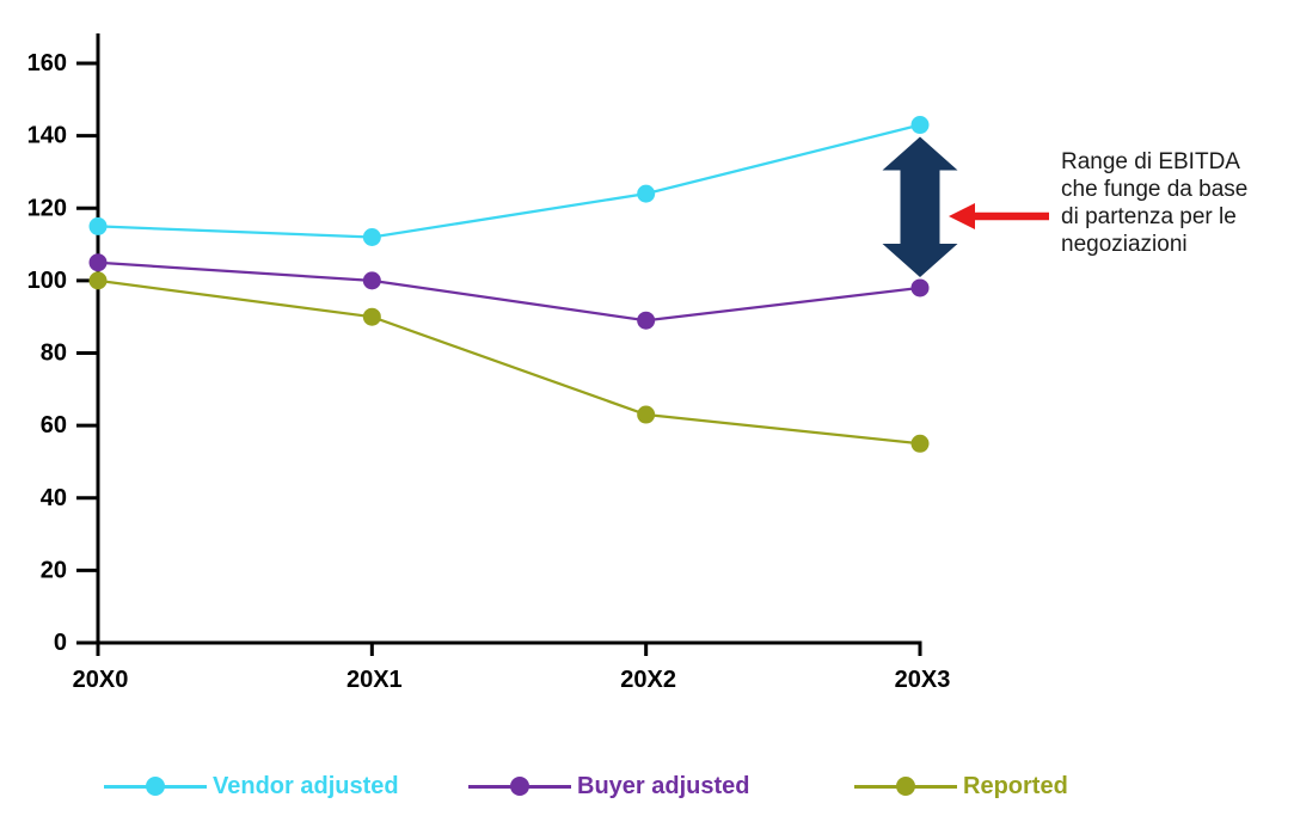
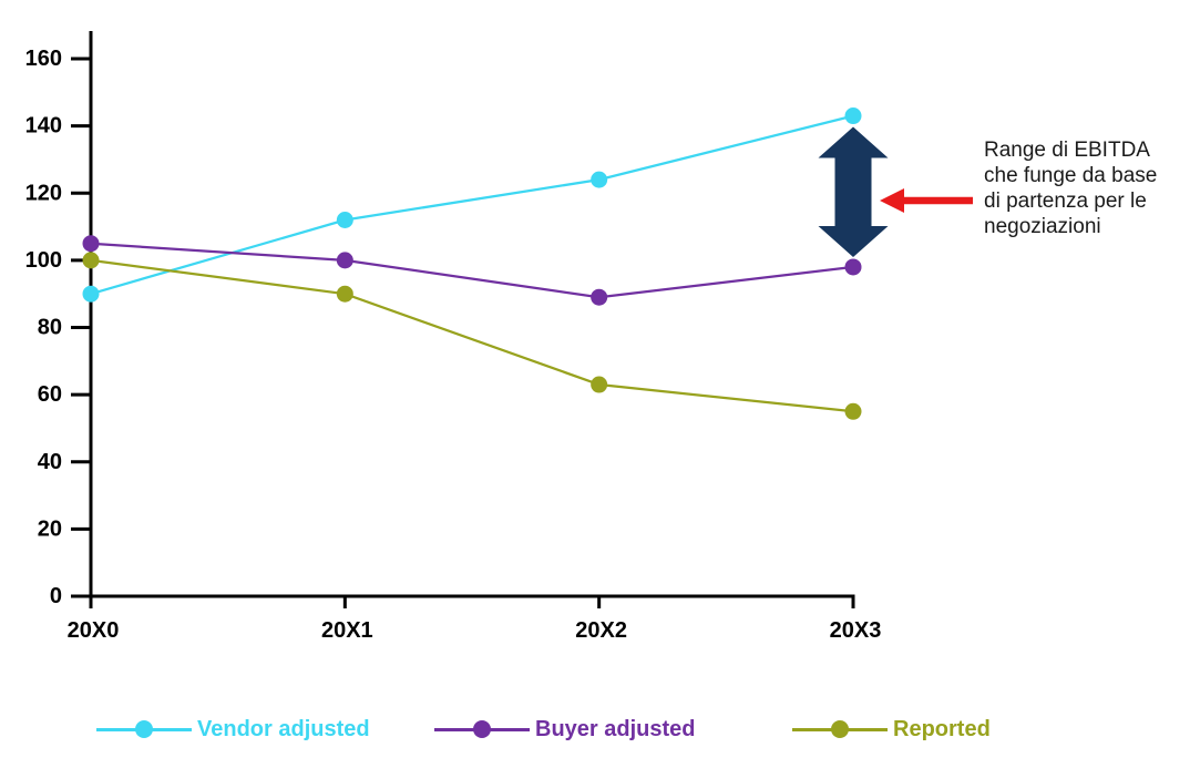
Vendor adjusted/20X0: 115 -> 90
